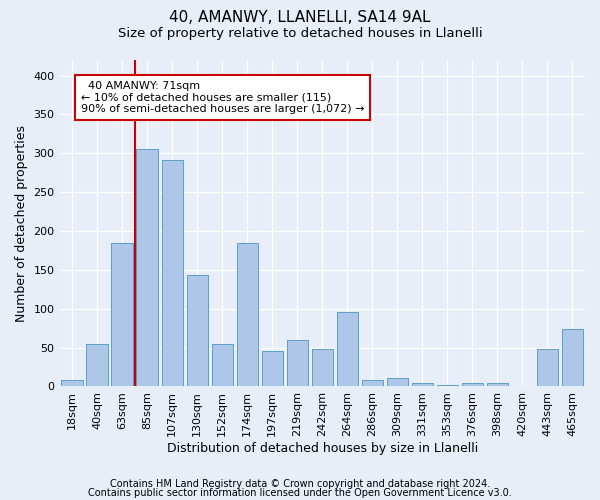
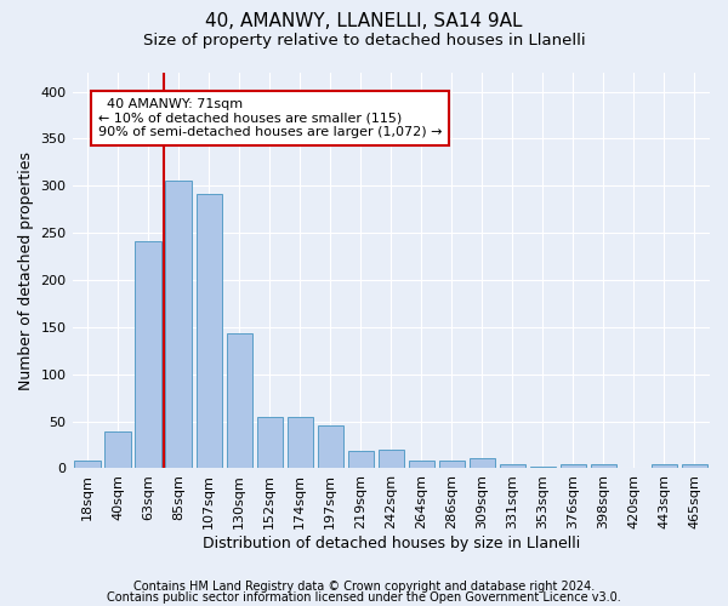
40sqm: 54 -> 39
63sqm: 184 -> 241
174sqm: 184 -> 55
219sqm: 60 -> 18
242sqm: 48 -> 20
264sqm: 96 -> 8
443sqm: 48 -> 5
465sqm: 74 -> 5
